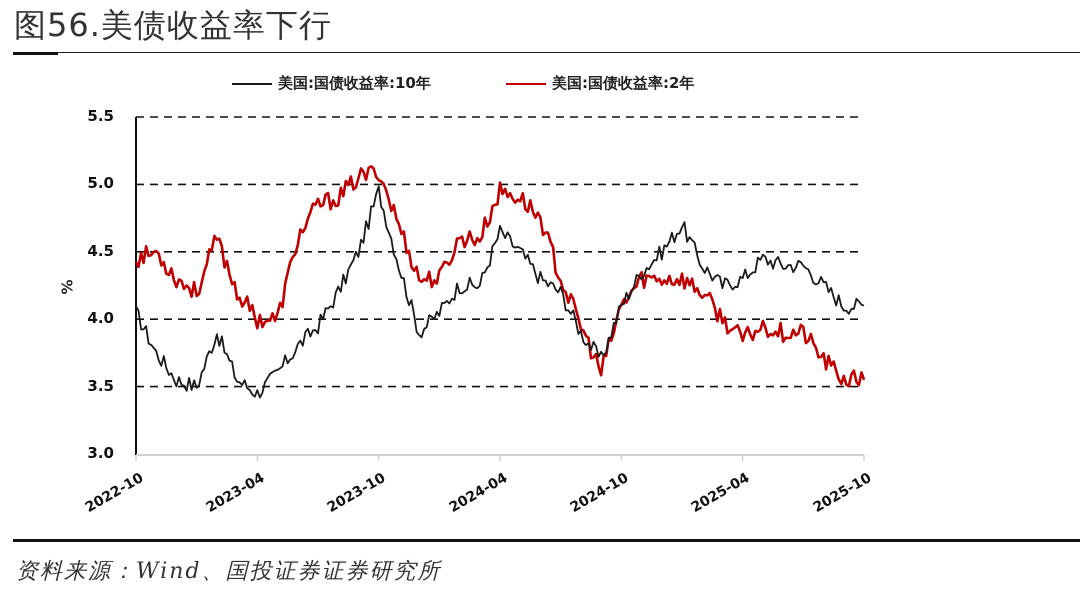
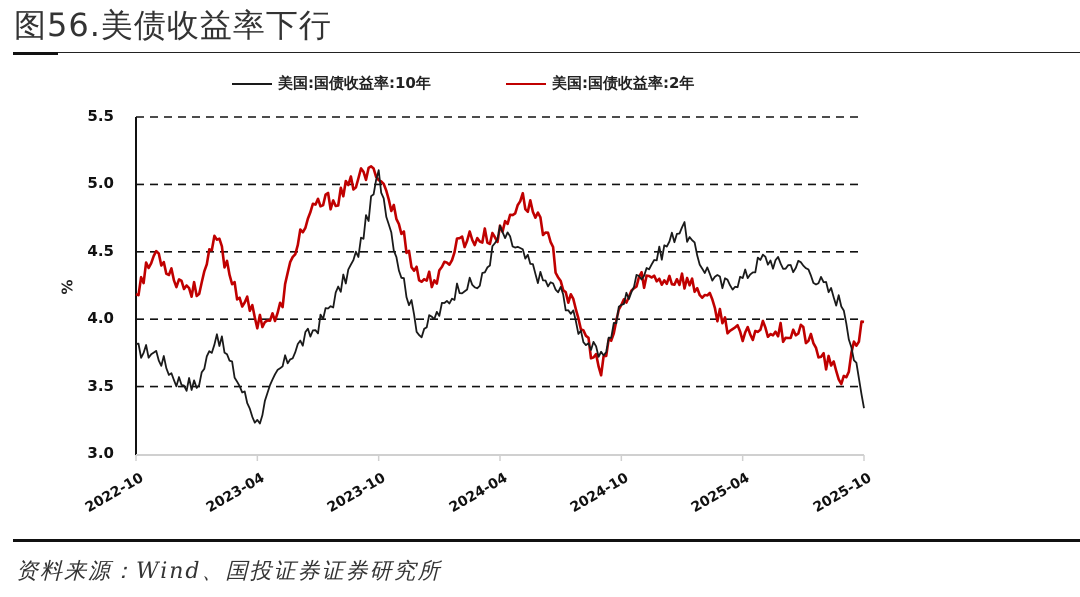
美国:国债收益率:10年/2022-10: 4.05 -> 3.77
美国:国债收益率:2年/2022-10: 4.45 -> 4.21
美国:国债收益率:10年/2023-04: 3.45 -> 3.23
美国:国债收益率:10年/2023-10: 4.95 -> 5.07
美国:国债收益率:2年/2024-04: 4.95 -> 4.63
美国:国债收益率:10年/2025-10: 4.10 -> 3.34
美国:国债收益率:2年/2025-10: 3.55 -> 3.98
